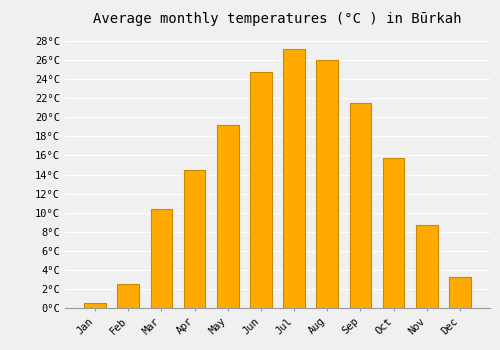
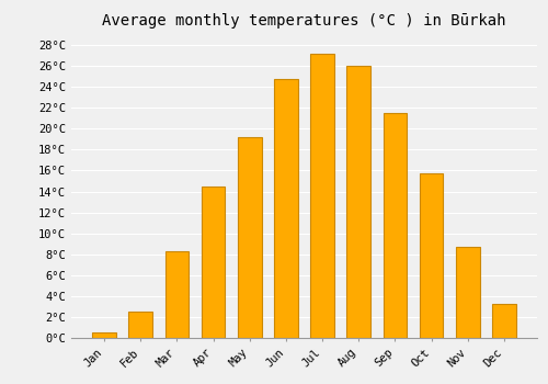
Mar: 10.4°C -> 8.3°C
